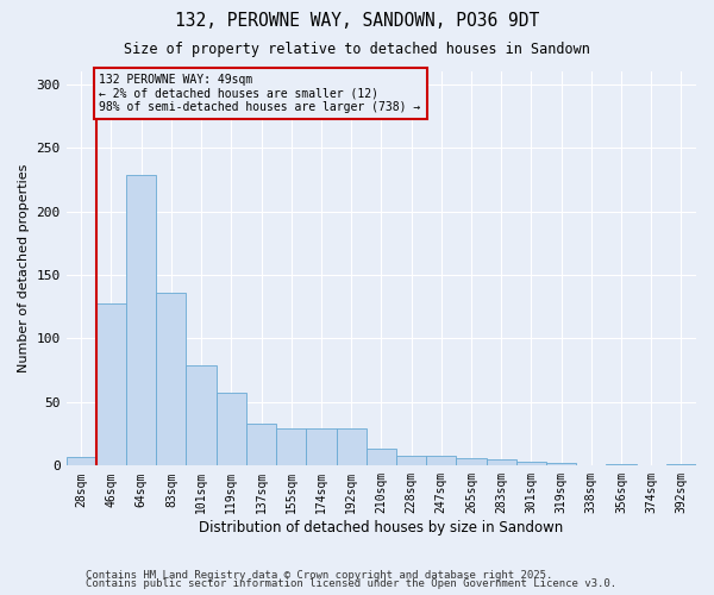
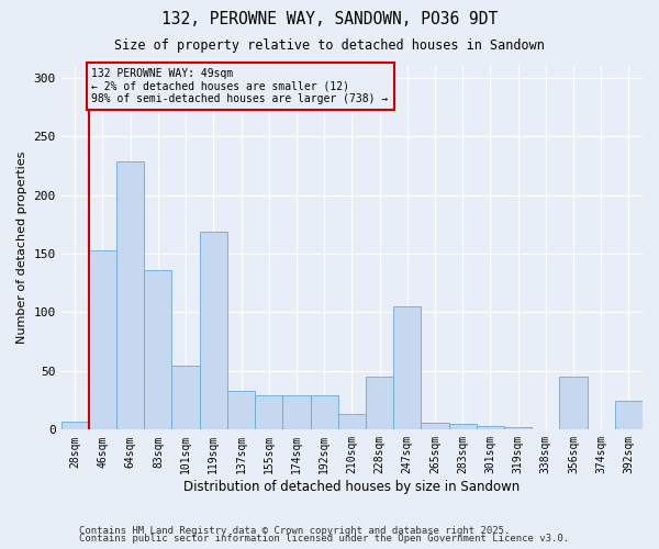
46sqm: 128 -> 153
101sqm: 79 -> 55
119sqm: 57 -> 169
228sqm: 8 -> 45
247sqm: 8 -> 105
356sqm: 1 -> 45
392sqm: 1 -> 25
